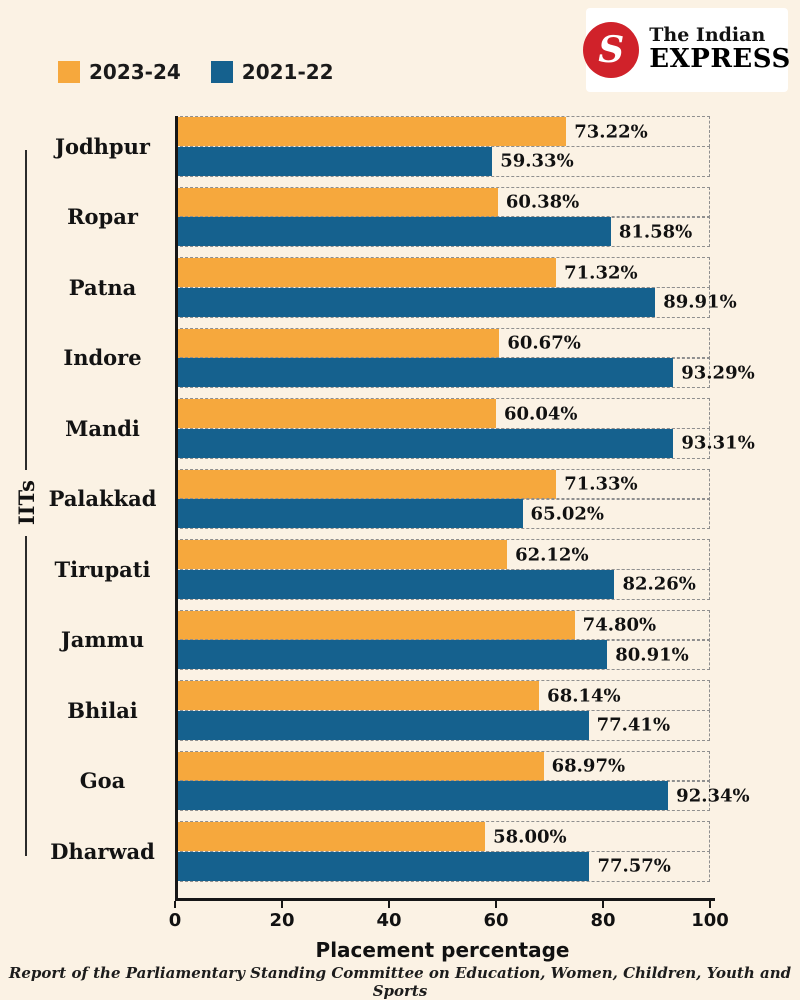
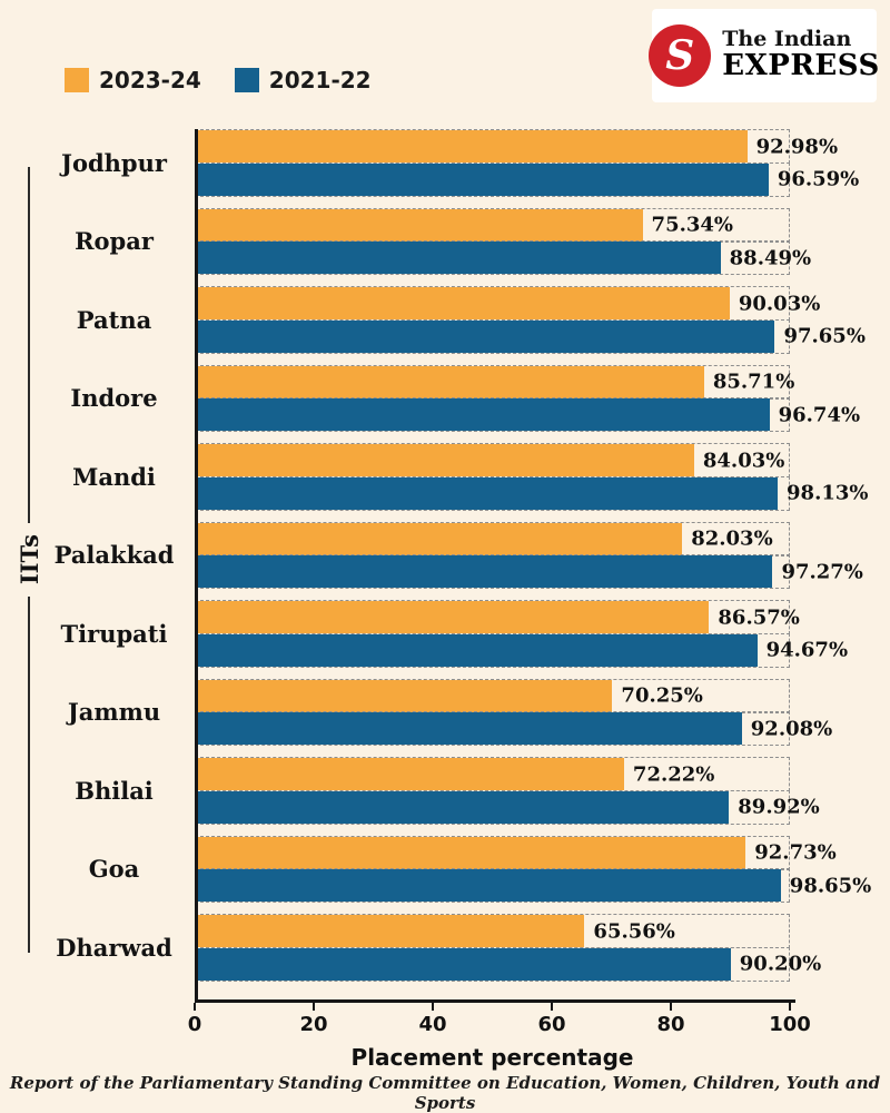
2023-24/Jodhpur: 73.22% -> 92.98%
2021-22/Jodhpur: 59.33% -> 96.59%
2023-24/Ropar: 60.38% -> 75.34%
2021-22/Ropar: 81.58% -> 88.49%
2023-24/Patna: 71.32% -> 90.03%
2021-22/Patna: 89.91% -> 97.65%
2023-24/Indore: 60.67% -> 85.71%
2021-22/Indore: 93.29% -> 96.74%
2023-24/Mandi: 60.04% -> 84.03%
2021-22/Mandi: 93.31% -> 98.13%
2023-24/Palakkad: 71.33% -> 82.03%
2021-22/Palakkad: 65.02% -> 97.27%
2023-24/Tirupati: 62.12% -> 86.57%
2021-22/Tirupati: 82.26% -> 94.67%
2023-24/Jammu: 74.80% -> 70.25%
2021-22/Jammu: 80.91% -> 92.08%
2023-24/Bhilai: 68.14% -> 72.22%
2021-22/Bhilai: 77.41% -> 89.92%
2023-24/Goa: 68.97% -> 92.73%
2021-22/Goa: 92.34% -> 98.65%
2023-24/Dharwad: 58.00% -> 65.56%
2021-22/Dharwad: 77.57% -> 90.20%
